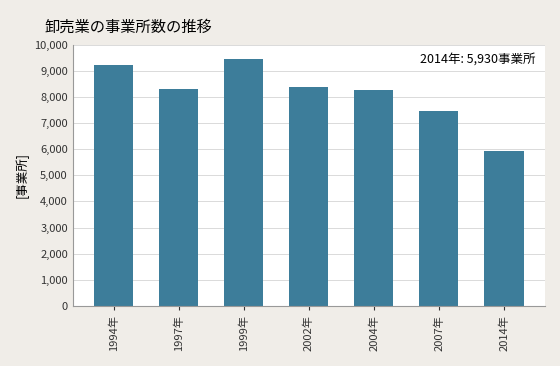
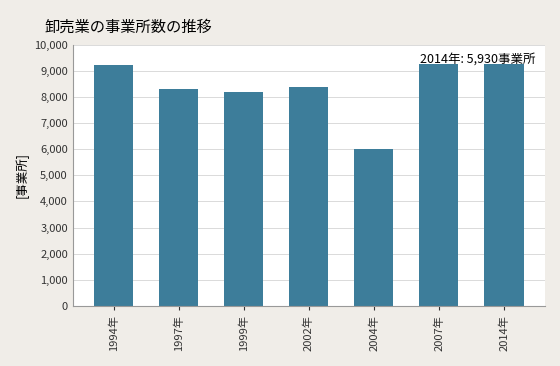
1999年: 9,460 -> 8,200
2004年: 8,260 -> 6,000
2007年: 7,450 -> 9,250
2014年: 5,930 -> 9,250
